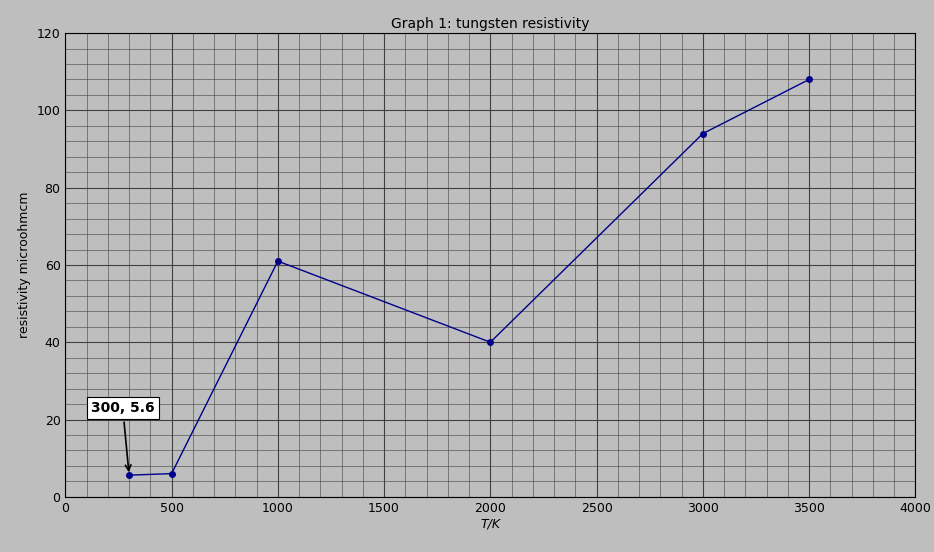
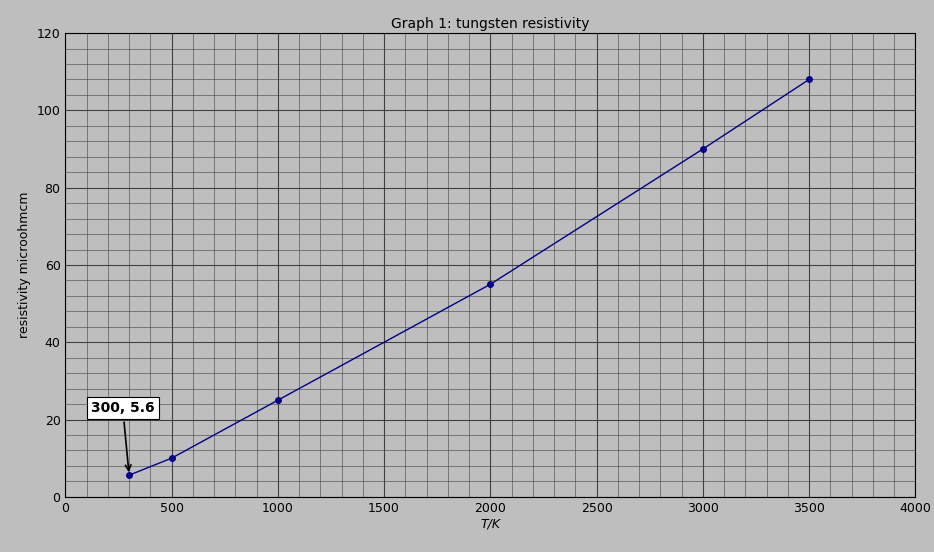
500: 6.0 -> 10.0
1000: 61.0 -> 25.0
2000: 40.0 -> 55.0
3000: 94.0 -> 90.0
